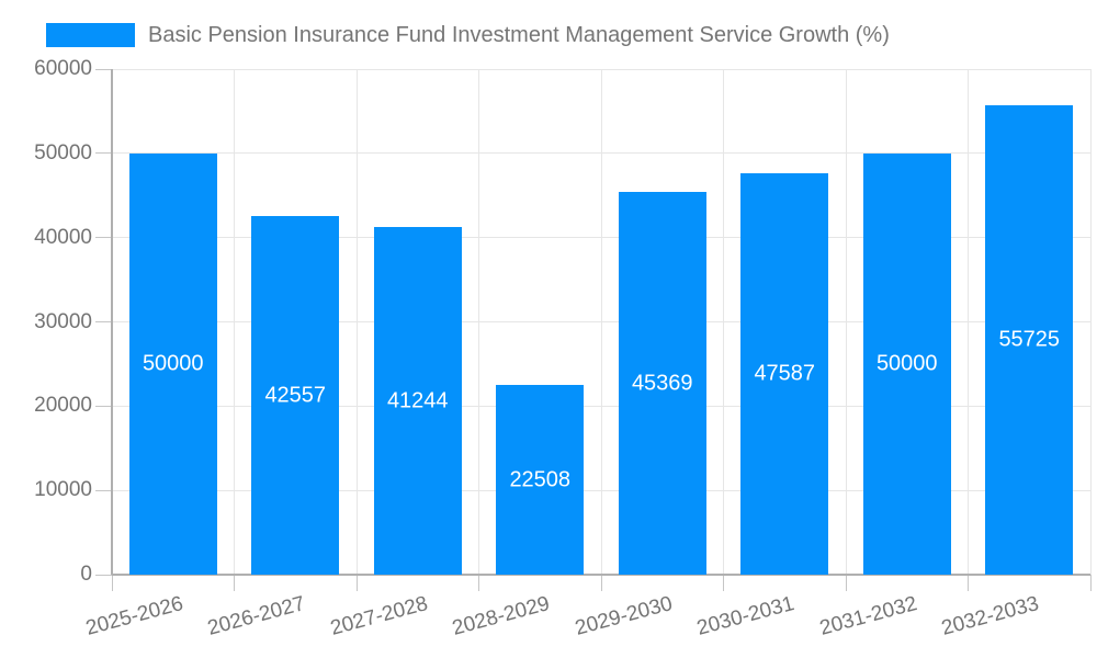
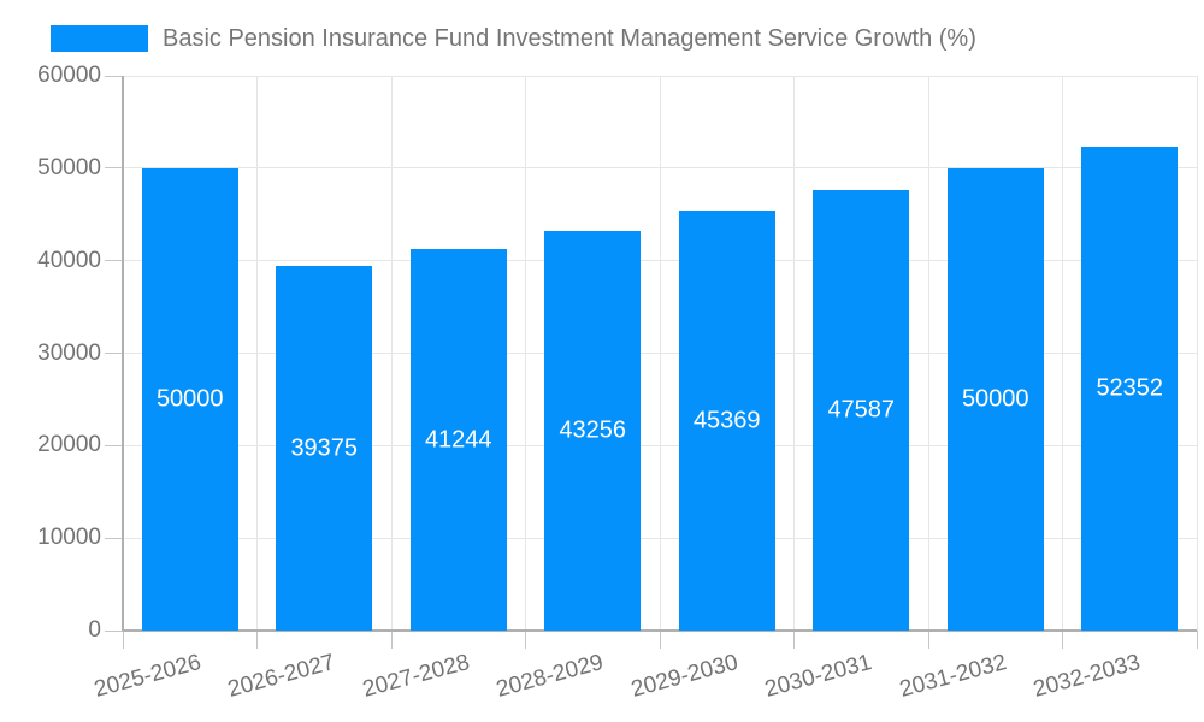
2026-2027: 42557 -> 39375
2028-2029: 22508 -> 43256
2032-2033: 55725 -> 52352
